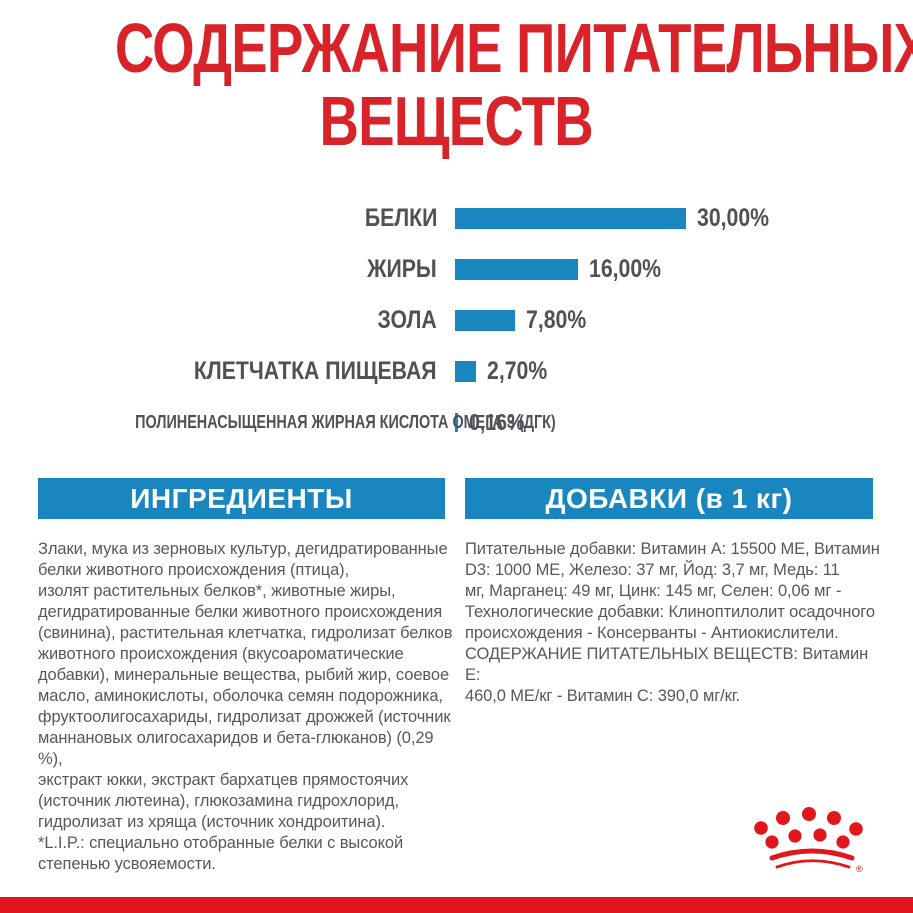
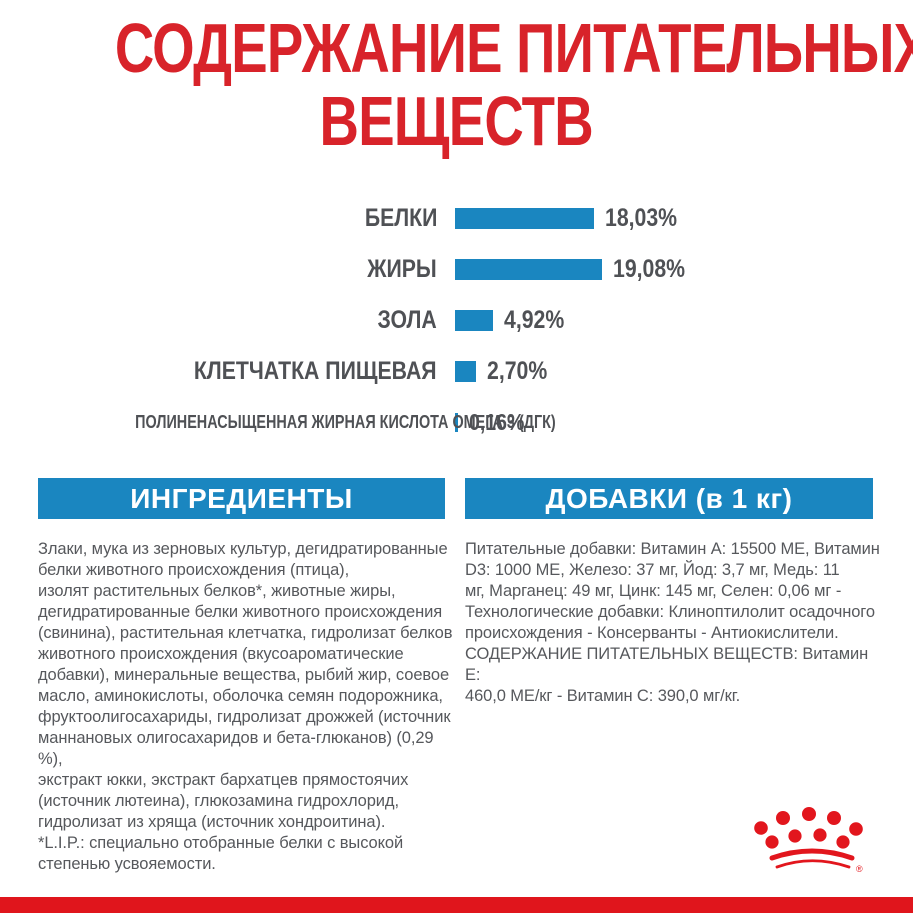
БЕЛКИ: 30,00% -> 18,03%
ЖИРЫ: 16,00% -> 19,08%
ЗОЛА: 7,80% -> 4,92%
